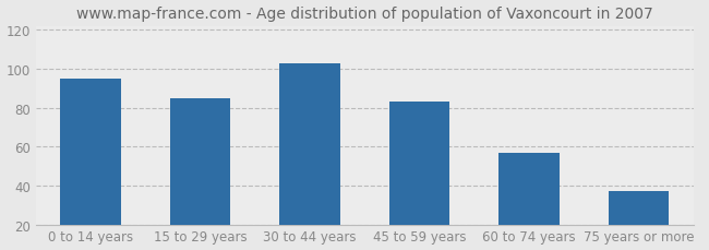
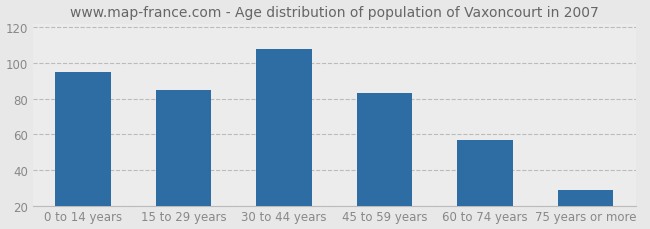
30 to 44 years: 103 -> 108
75 years or more: 37 -> 29
